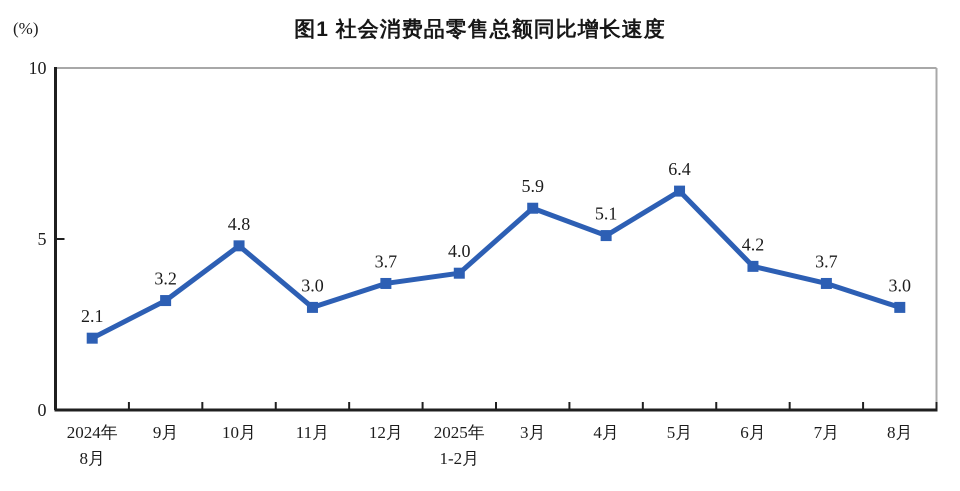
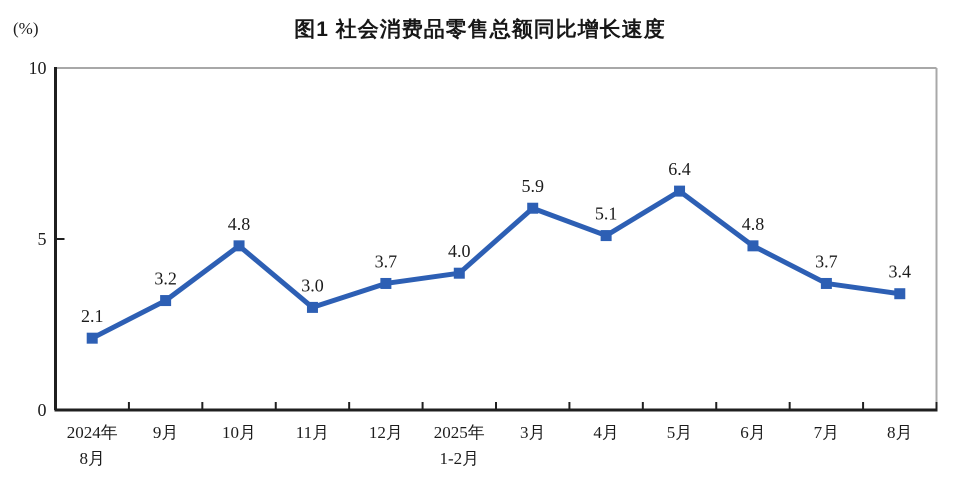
6月: 4.2 -> 4.8
8月: 3.0 -> 3.4
